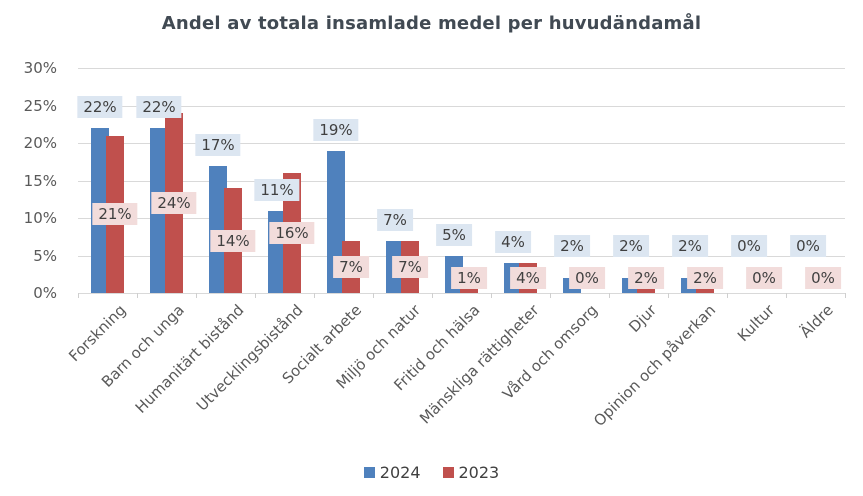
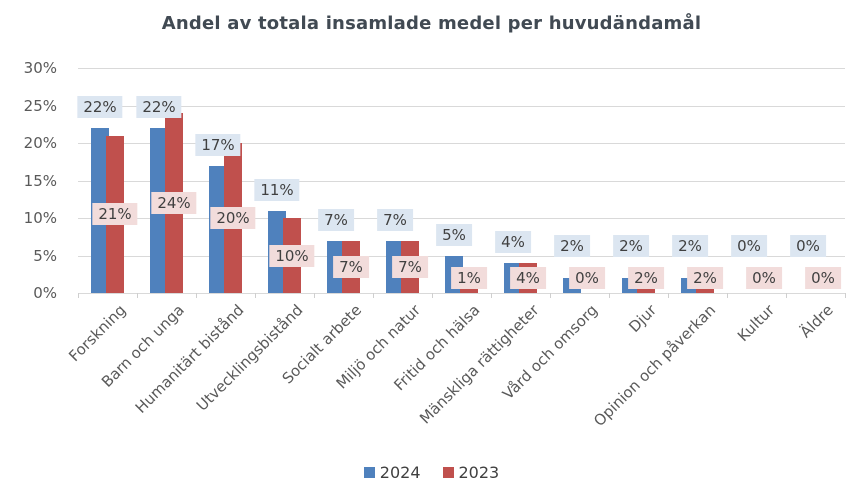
2023/Humanitärt bistånd: 14% -> 20%
2023/Utvecklingsbistånd: 16% -> 10%
2024/Socialt arbete: 19% -> 7%
